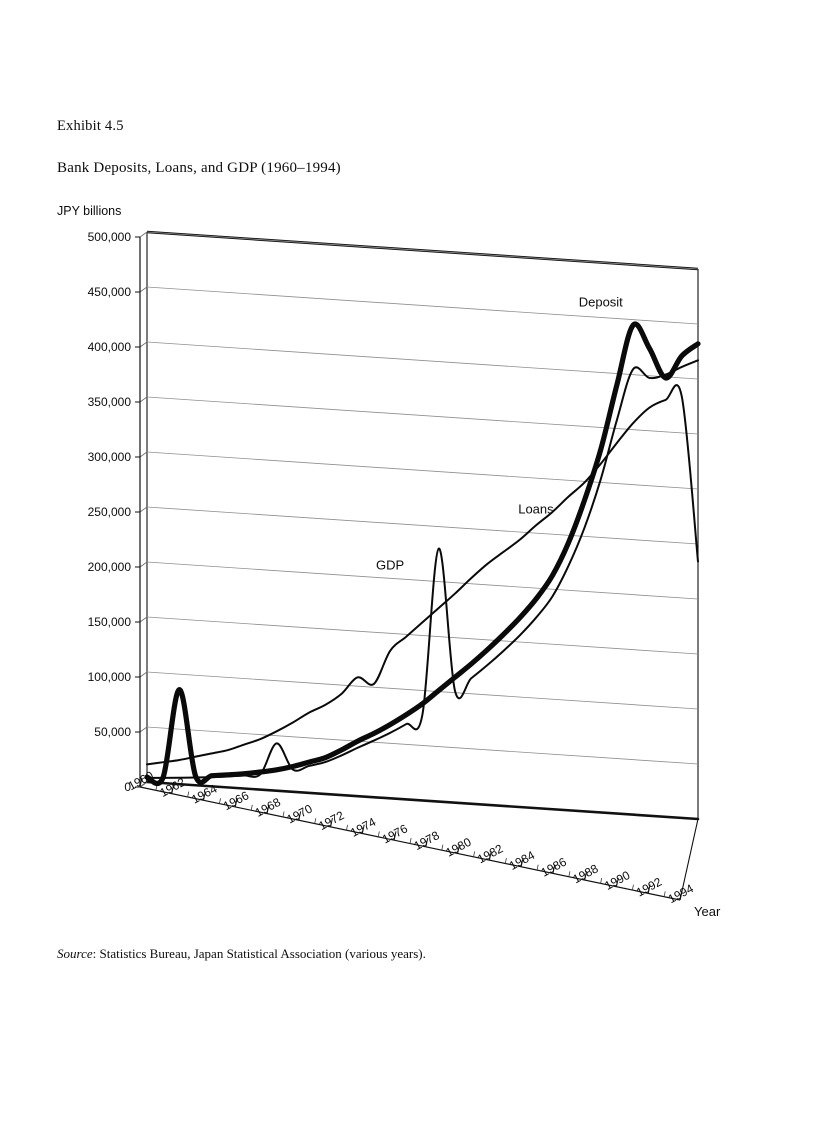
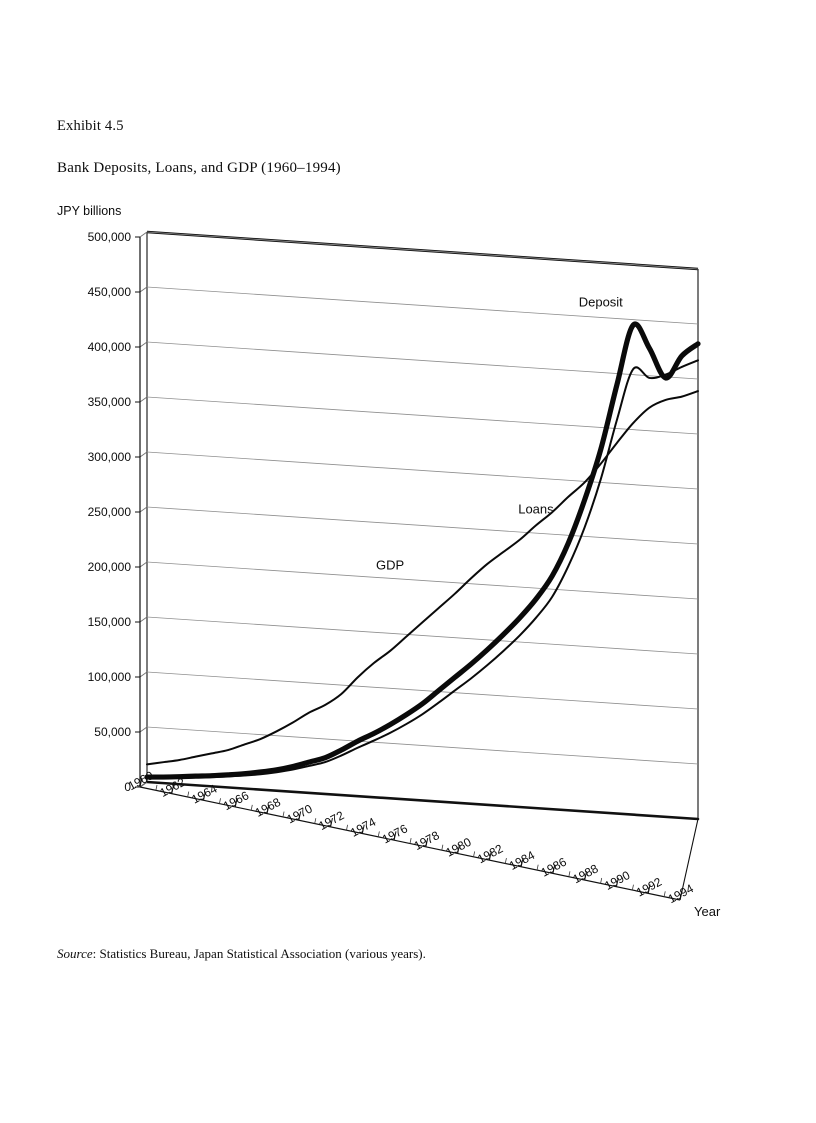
Deposit/1962: 86000 -> 7000
Loans/1968: 43000 -> 17000
GDP/1974: 103000 -> 122000
Loans/1978: 230000 -> 90000
GDP/1994: 234000 -> 389000
